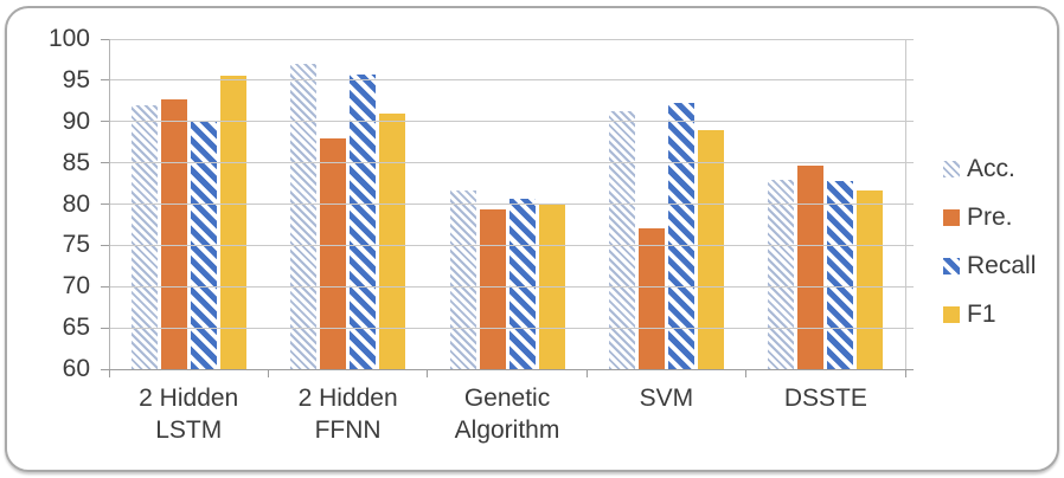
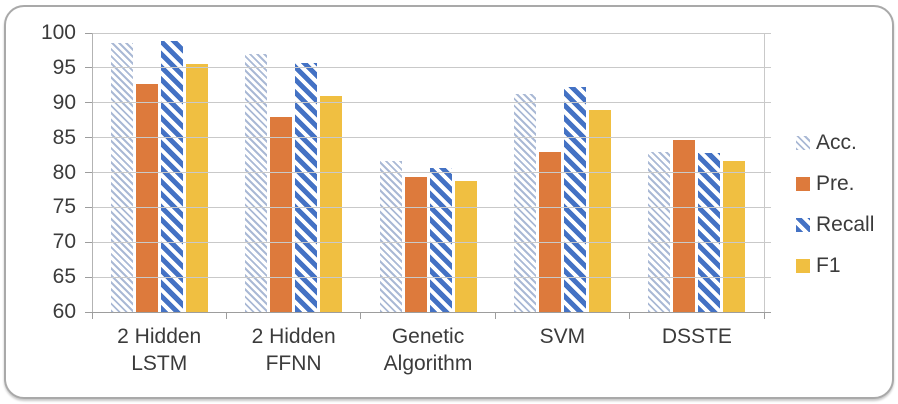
Acc./2 Hidden LSTM: 92 -> 98
Recall/2 Hidden LSTM: 90 -> 99
F1/Genetic Algorithm: 80 -> 79
Pre./SVM: 77 -> 83
